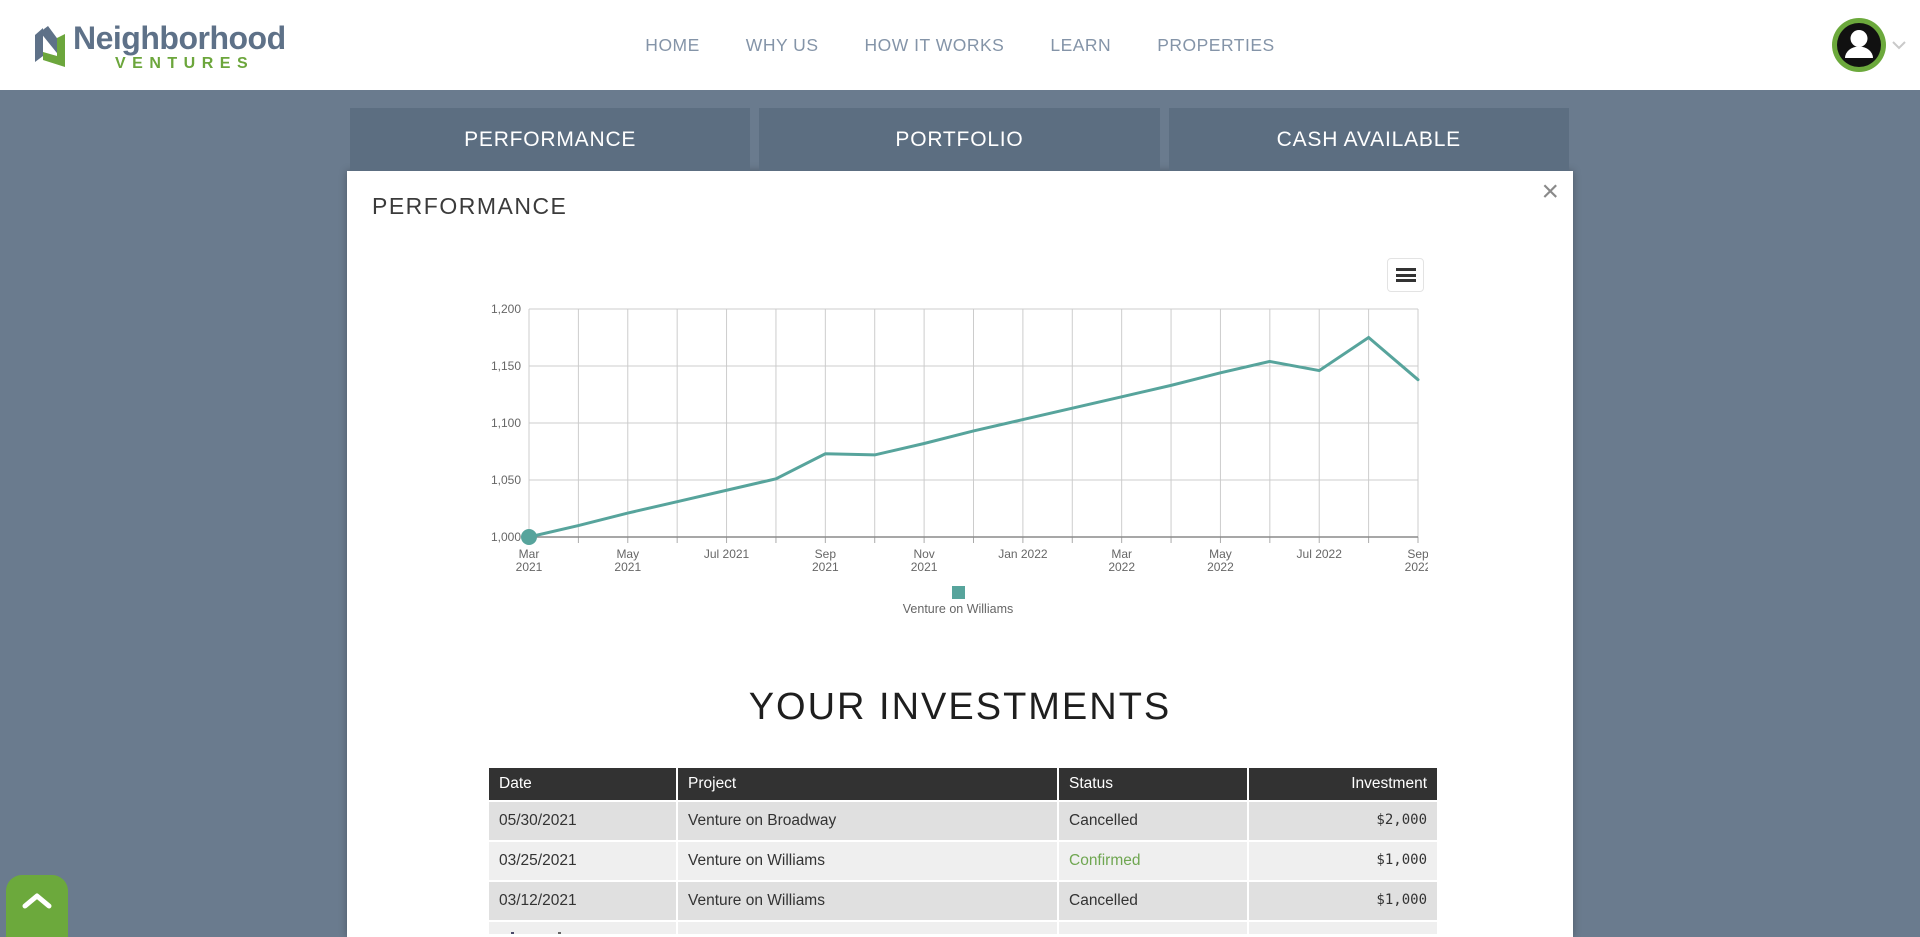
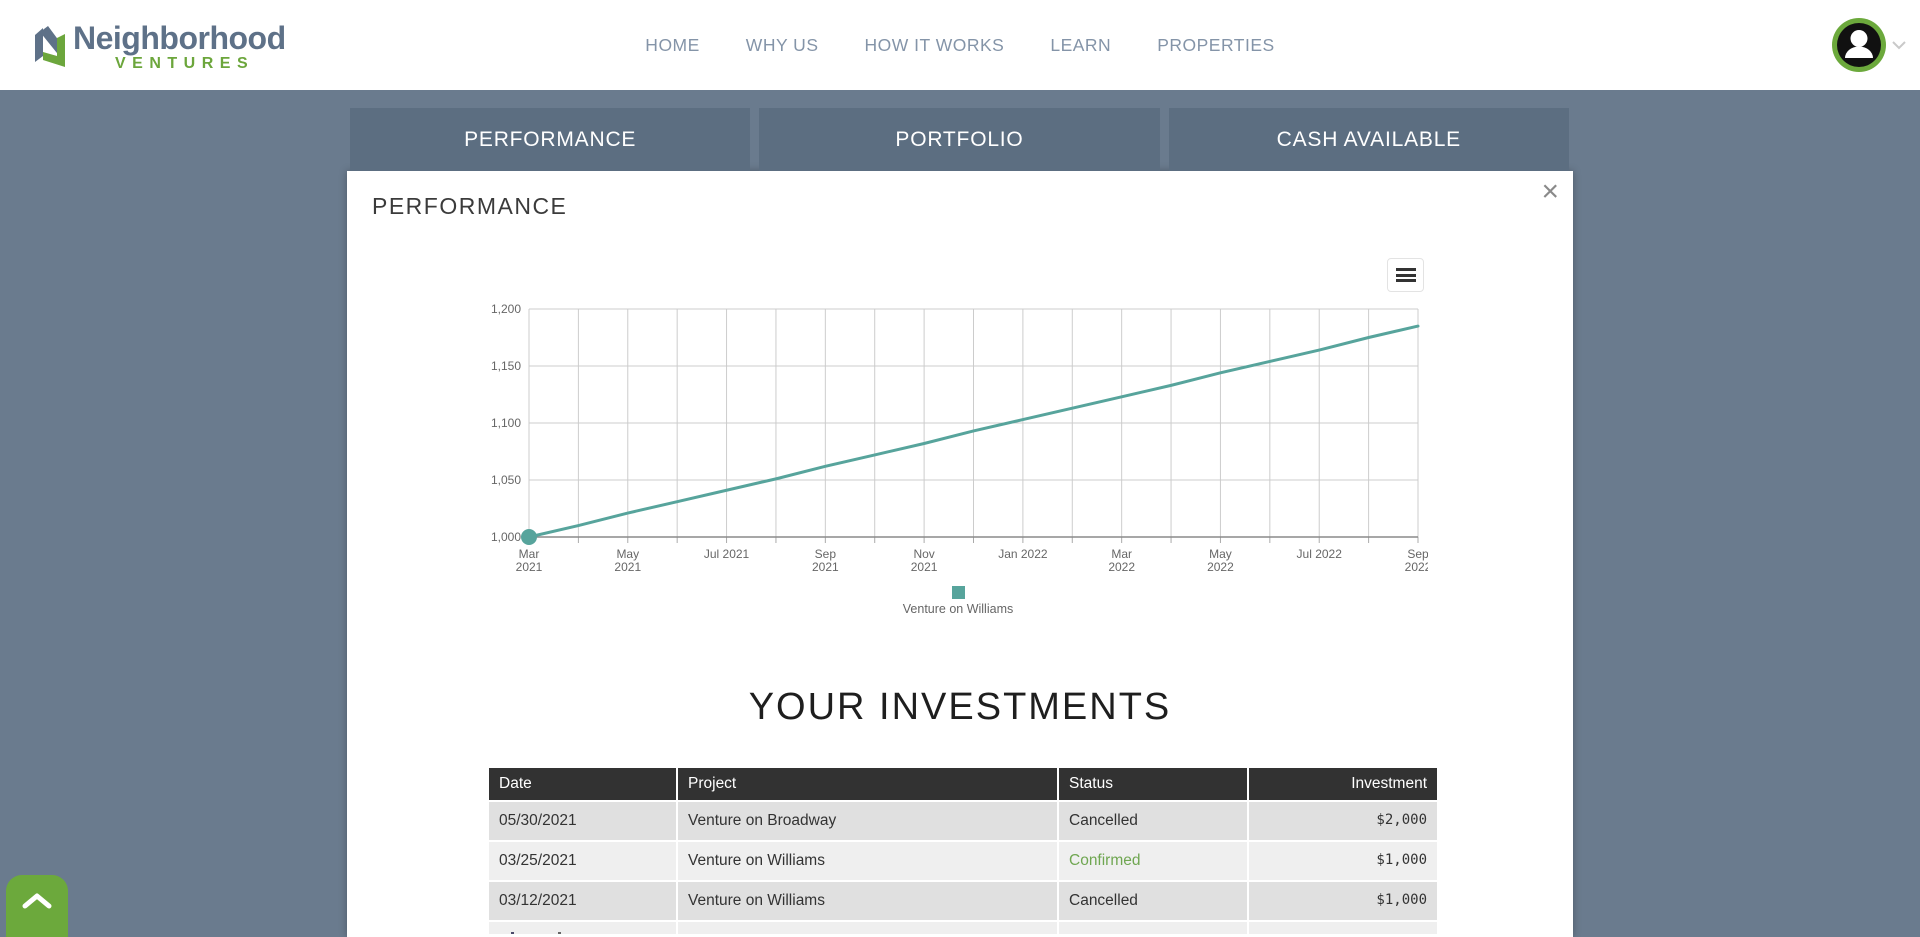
Sep 2021: 1073 -> 1062
Jul 2022: 1146 -> 1164
Sep 2022: 1138 -> 1185
